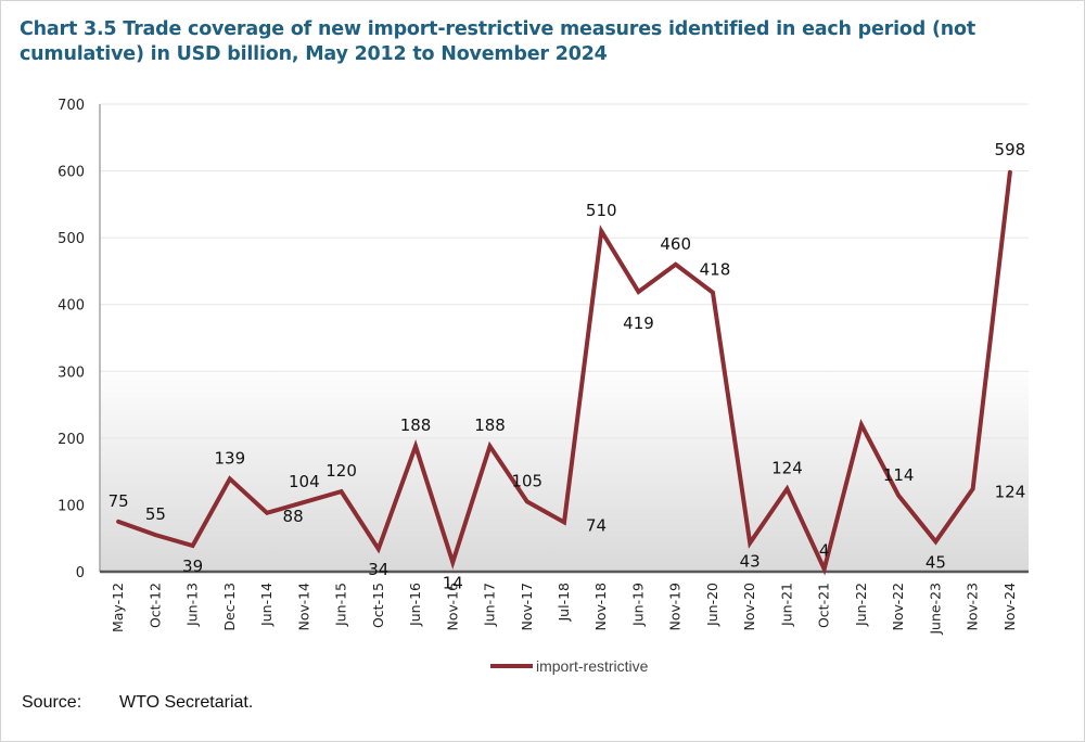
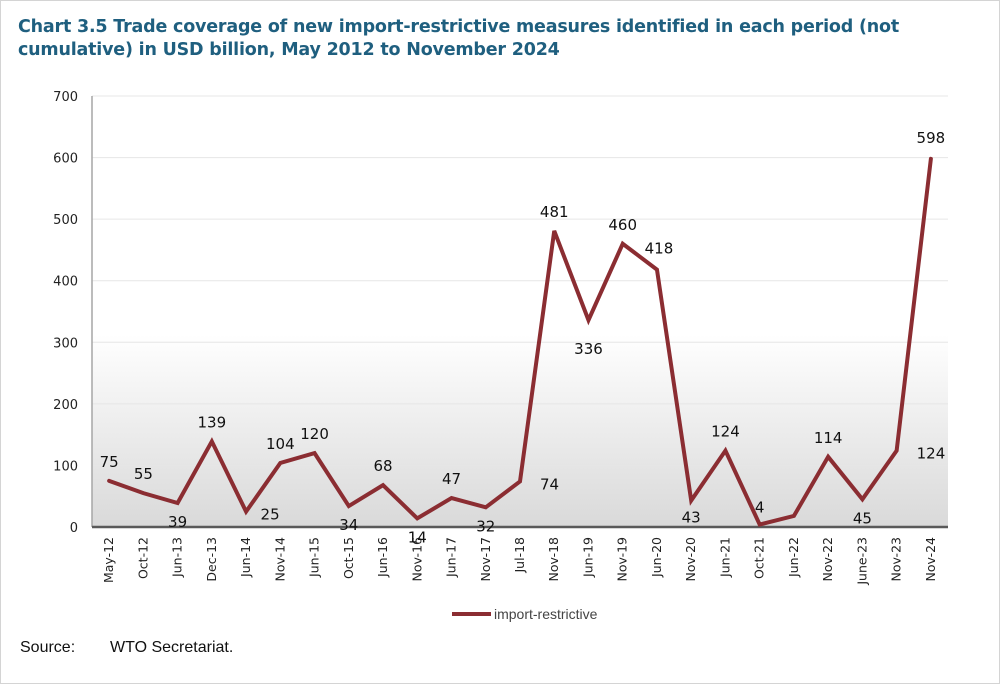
Jun-14: 88 -> 25
Jun-16: 188 -> 68
Jun-17: 188 -> 47
Nov-17: 105 -> 32
Nov-18: 510 -> 481
Jun-19: 419 -> 336
Jun-22: 220 -> 20
